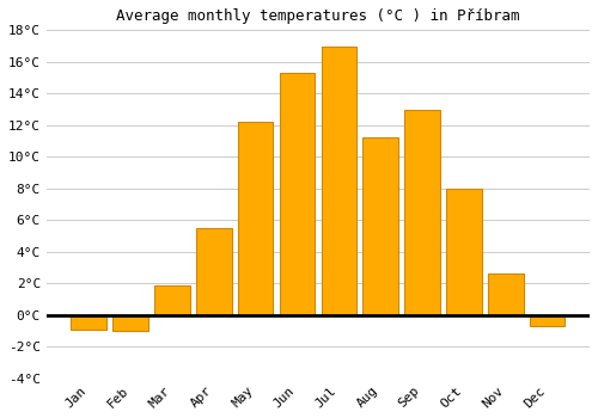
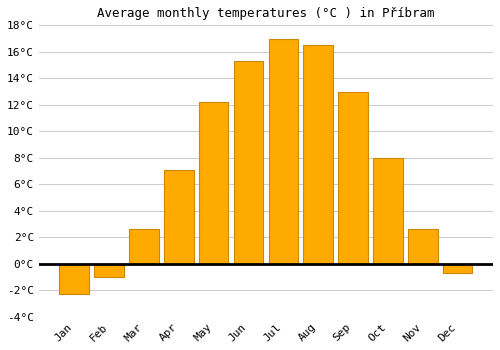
Jan: -0.9°C -> -2.3°C
Mar: 1.9°C -> 2.6°C
Apr: 5.5°C -> 7.1°C
Aug: 11.2°C -> 16.5°C
